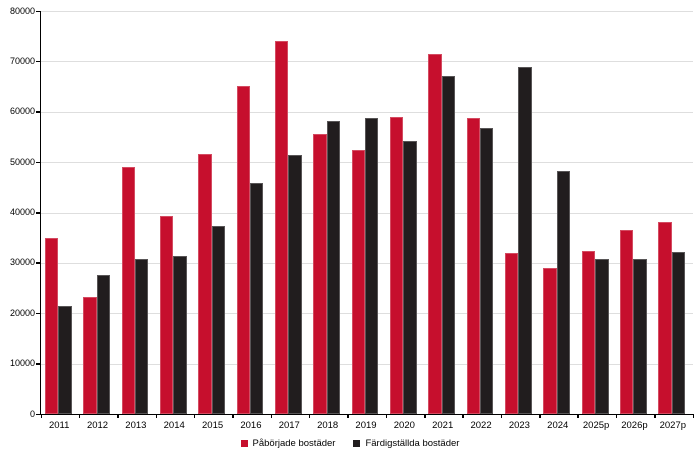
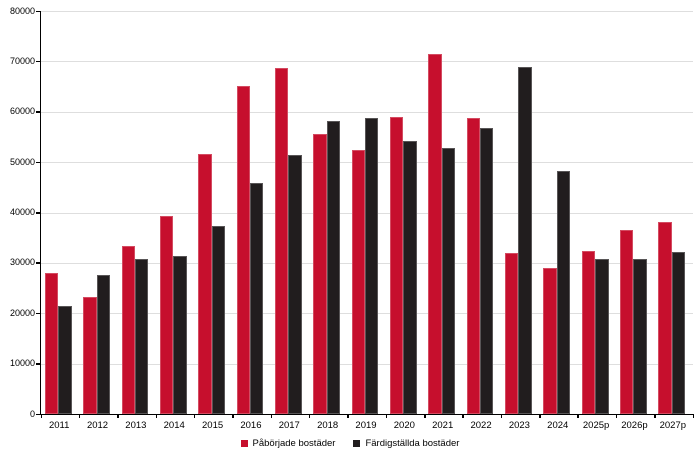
Påbörjade bostäder/2011: 35000 -> 28000
Påbörjade bostäder/2013: 49000 -> 33000
Påbörjade bostäder/2017: 74000 -> 69000
Färdigställda bostäder/2021: 67000 -> 53000
